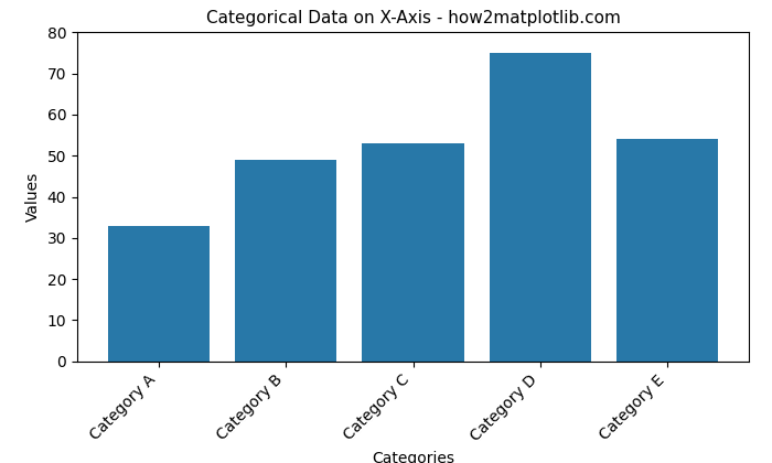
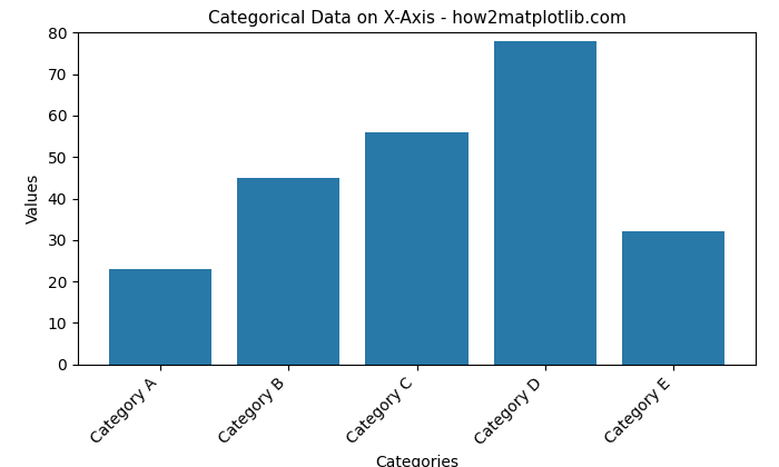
Category A: 33 -> 23
Category B: 49 -> 45
Category C: 53 -> 56
Category D: 75 -> 78
Category E: 54 -> 32
